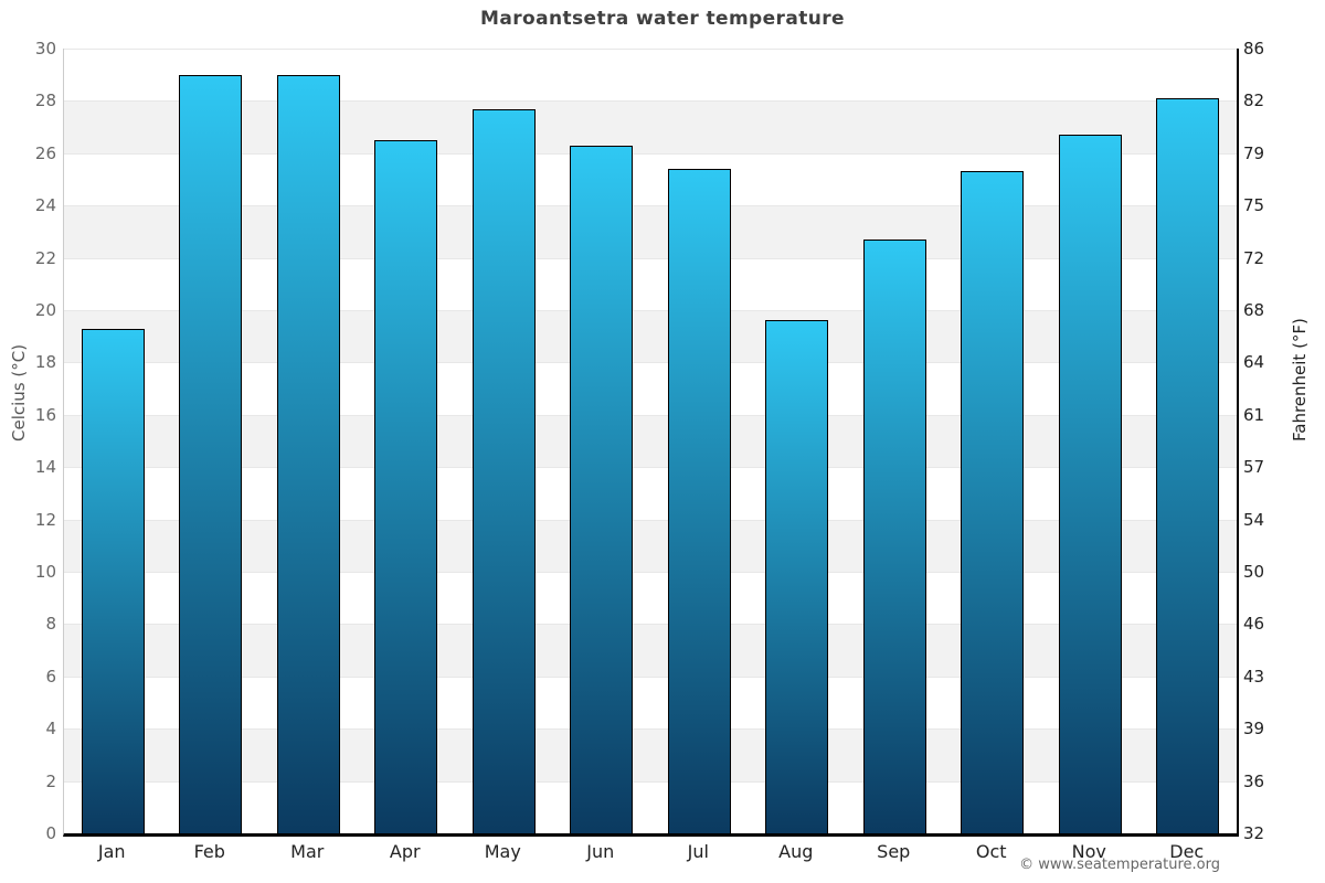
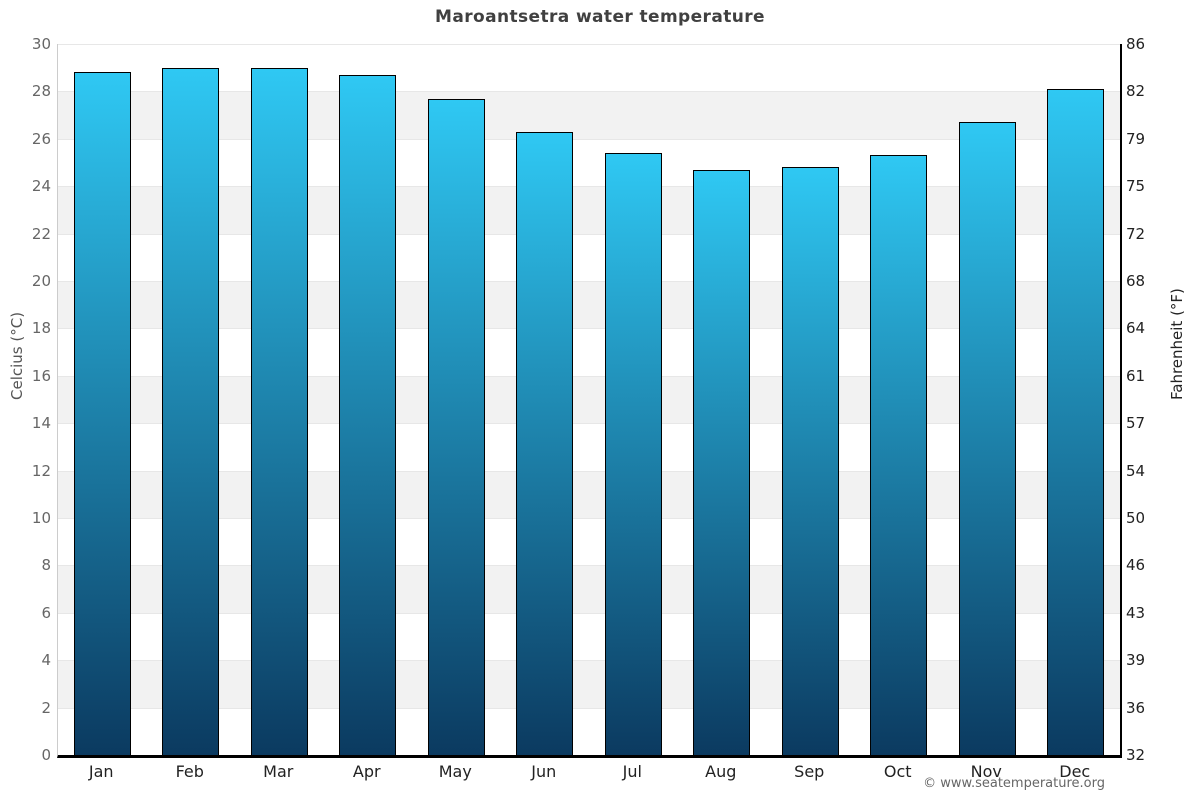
Jan: 19.3 -> 28.8
Apr: 26.5 -> 28.7
Aug: 19.6 -> 24.7
Sep: 22.7 -> 24.8
